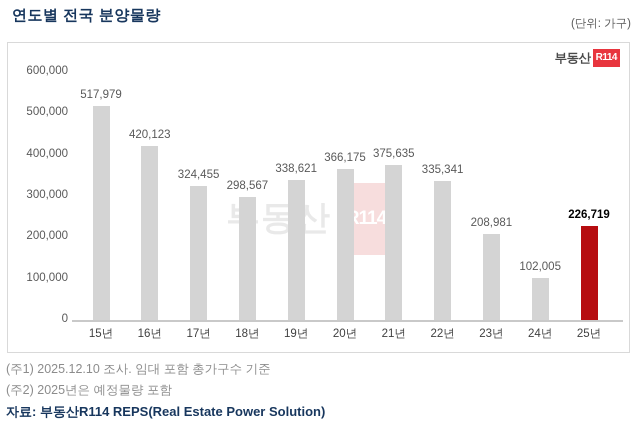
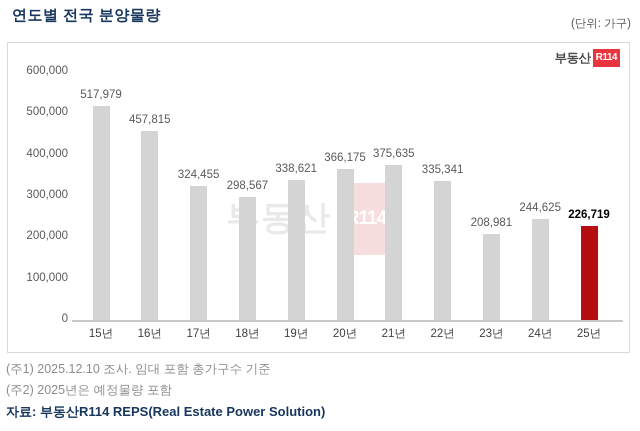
16년: 420,123 -> 457,815
24년: 102,005 -> 244,625
